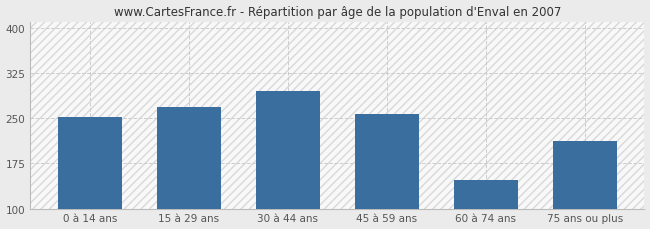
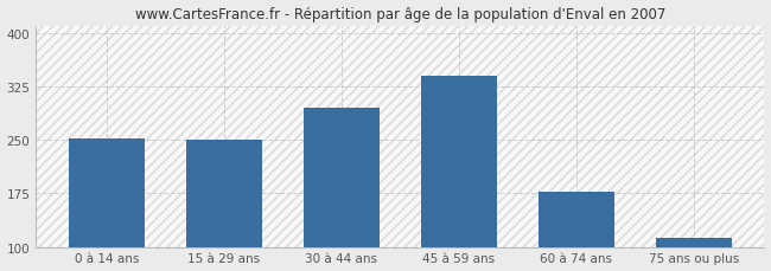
15 à 29 ans: 268 -> 250
45 à 59 ans: 256 -> 340
60 à 74 ans: 148 -> 178
75 ans ou plus: 212 -> 112
